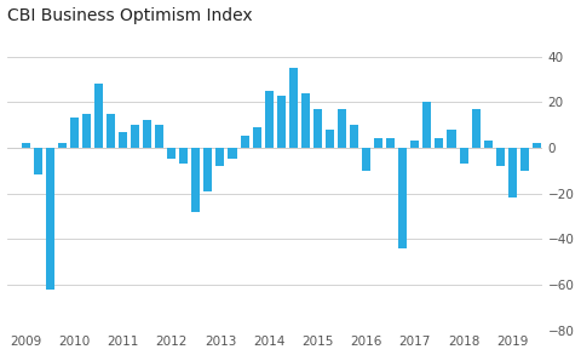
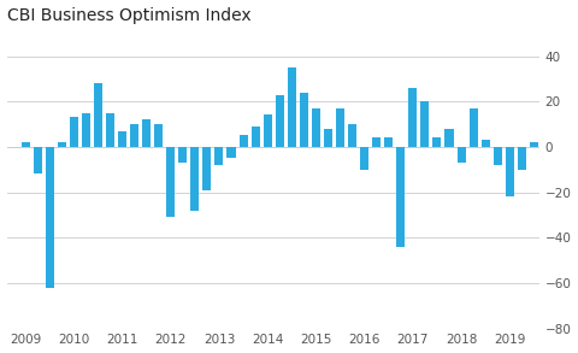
2012: -5 -> -31
2014: 25 -> 14
2017: 3 -> 26
